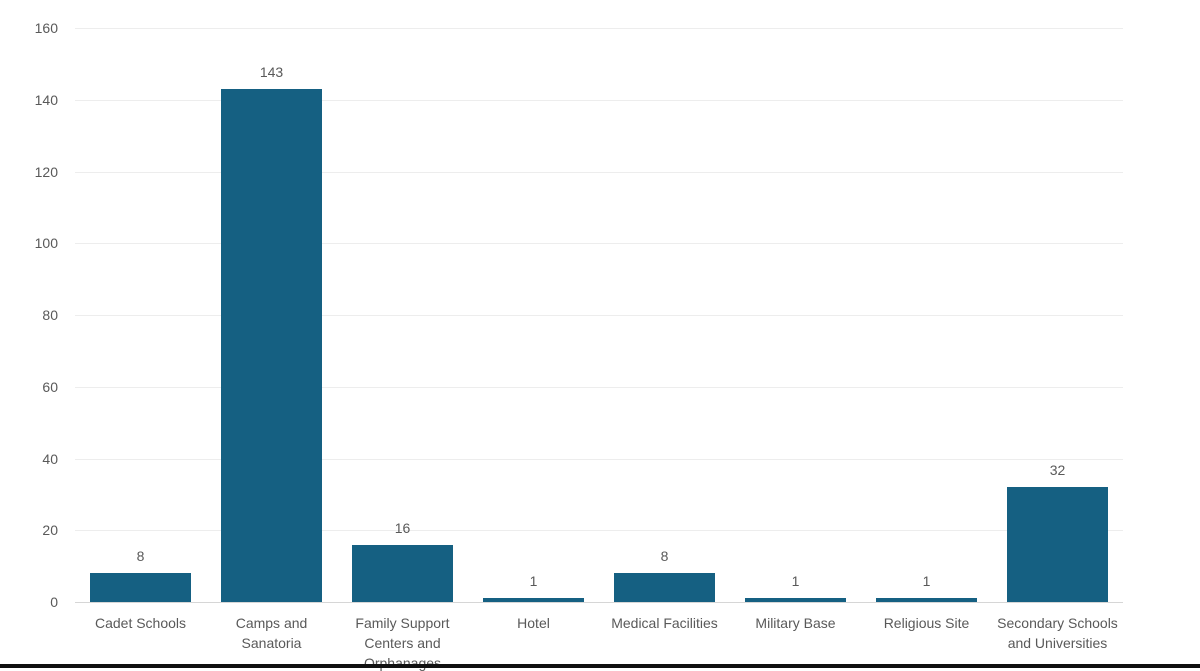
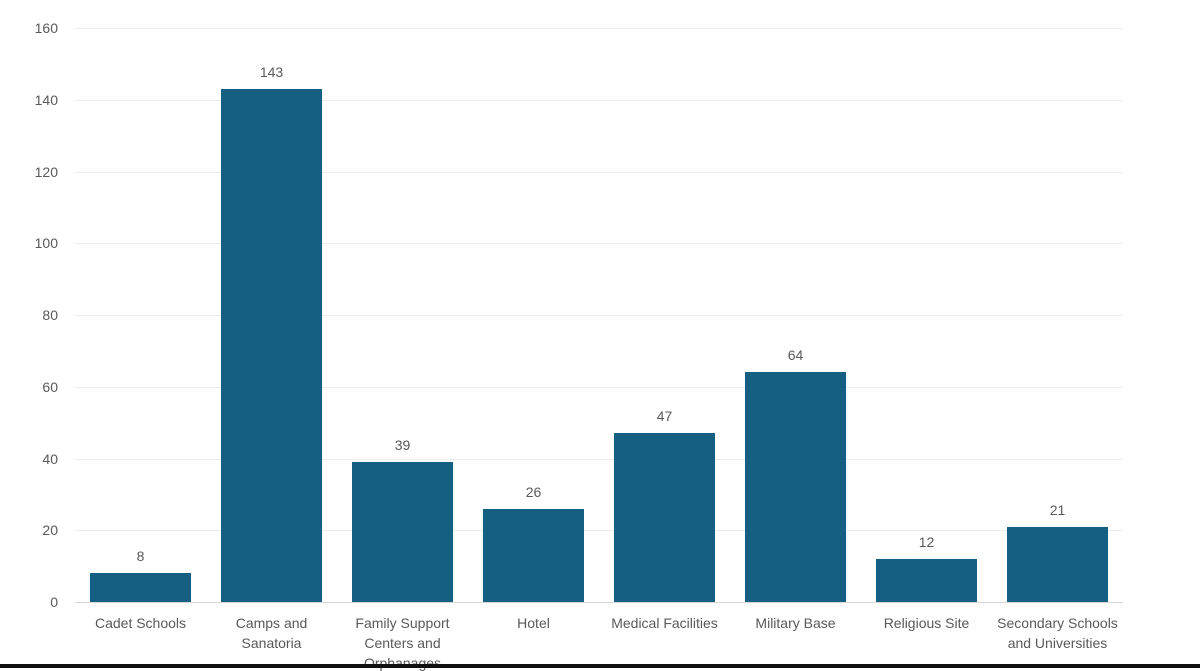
Family Support Centers and Orphanages: 16 -> 39
Hotel: 1 -> 26
Medical Facilities: 8 -> 47
Military Base: 1 -> 64
Religious Site: 1 -> 12
Secondary Schools and Universities: 32 -> 21
